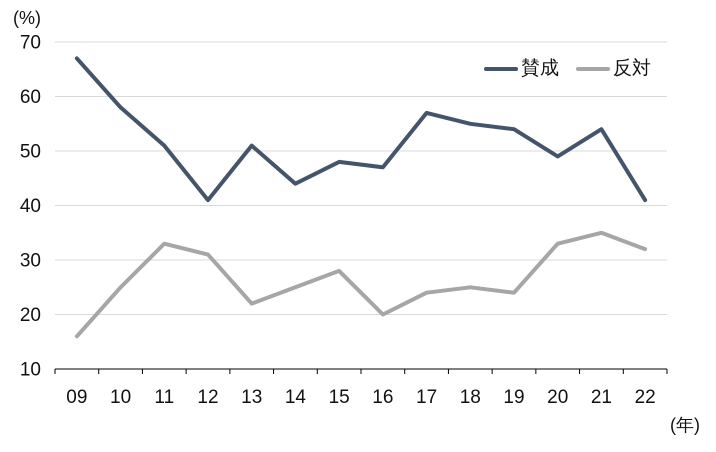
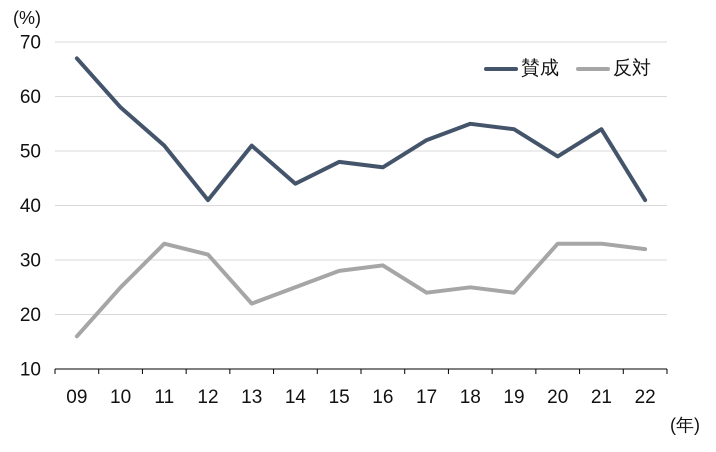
反対/16: 20 -> 29
賛成/17: 57 -> 52
反対/21: 35 -> 33
